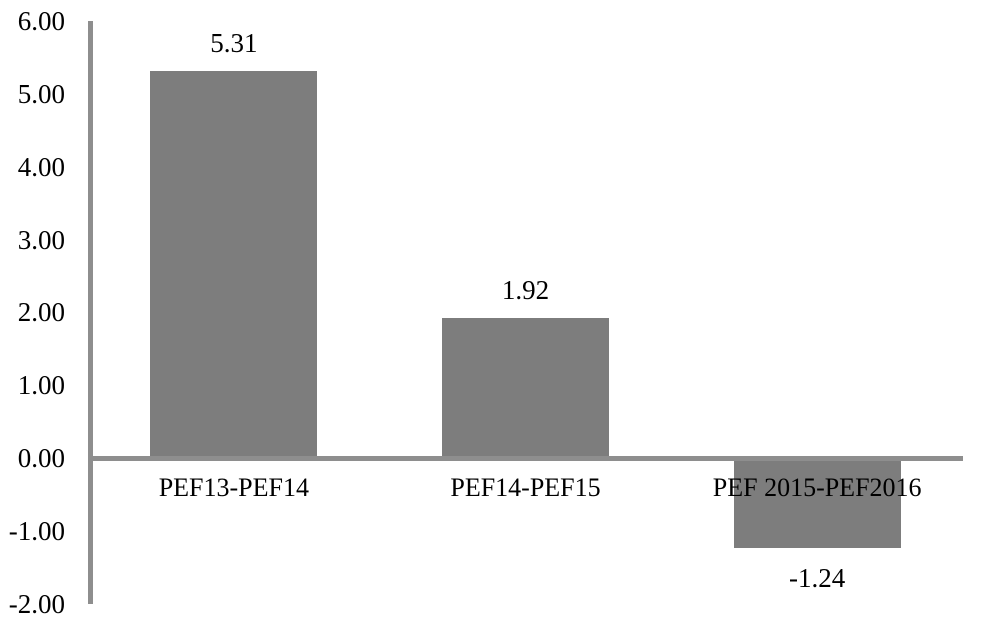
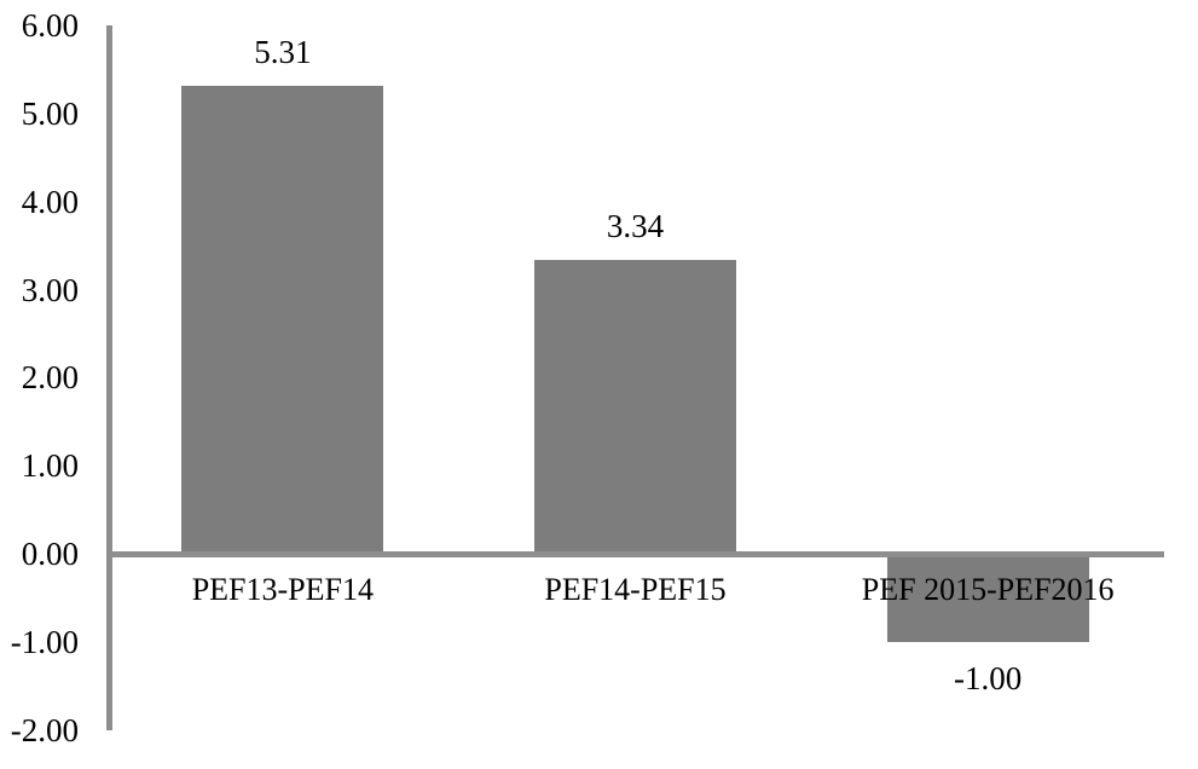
PEF14-PEF15: 1.92 -> 3.34
PEF 2015-PEF2016: -1.24 -> -1.00
